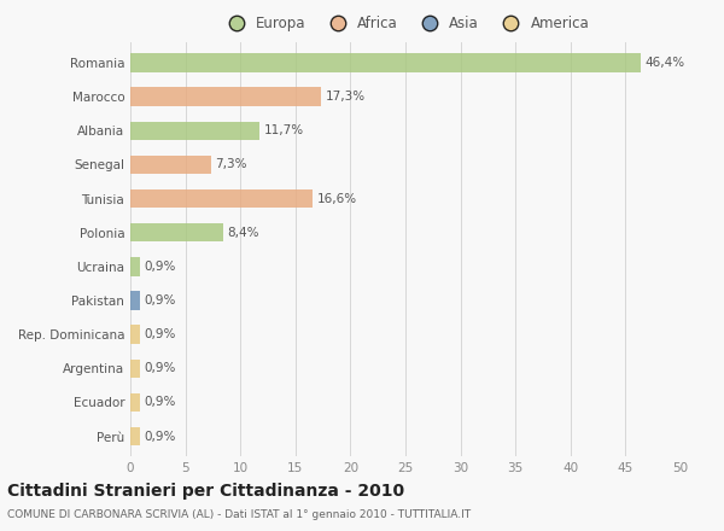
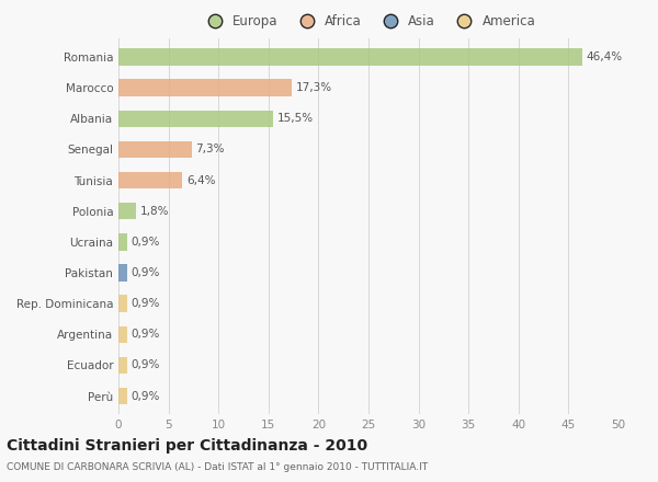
Albania: 11,7% -> 15,5%
Tunisia: 16,6% -> 6,4%
Polonia: 8,4% -> 1,8%
